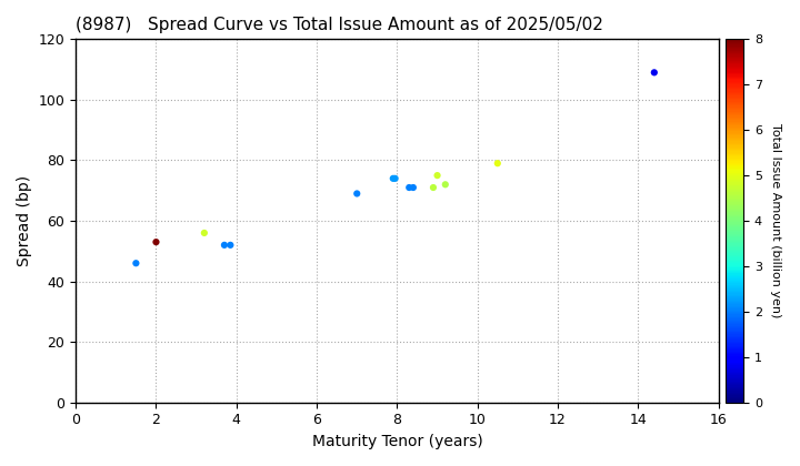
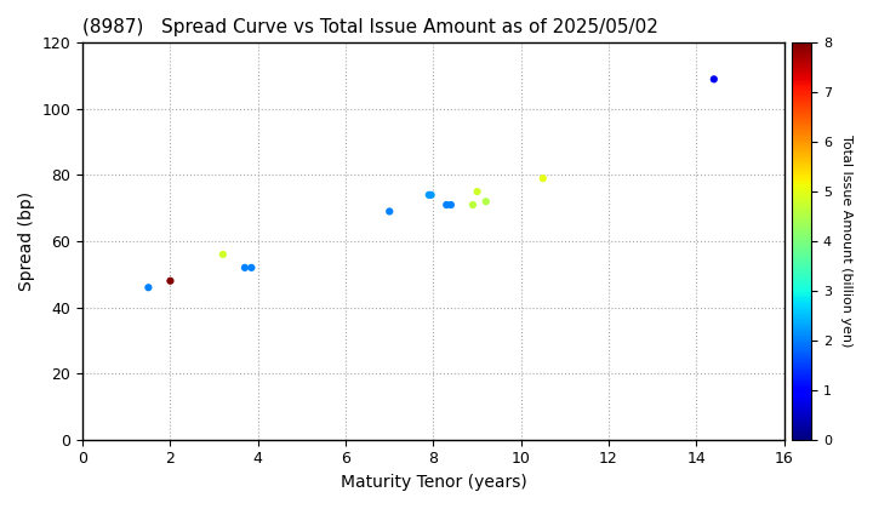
2: 53 -> 48
